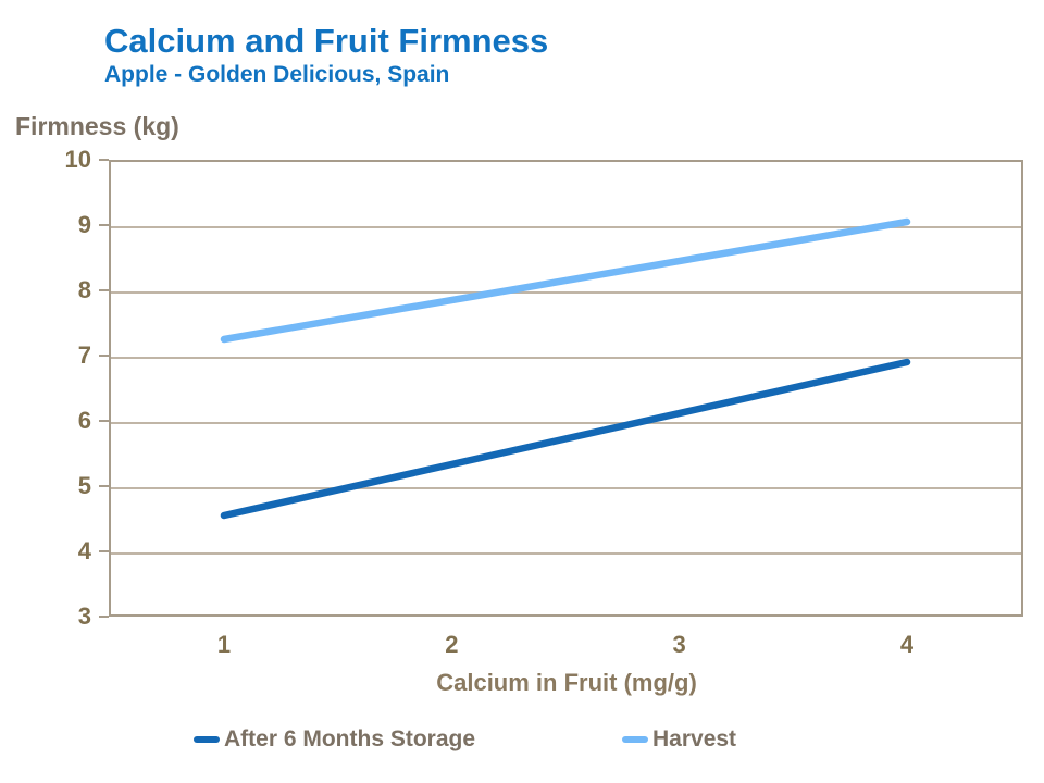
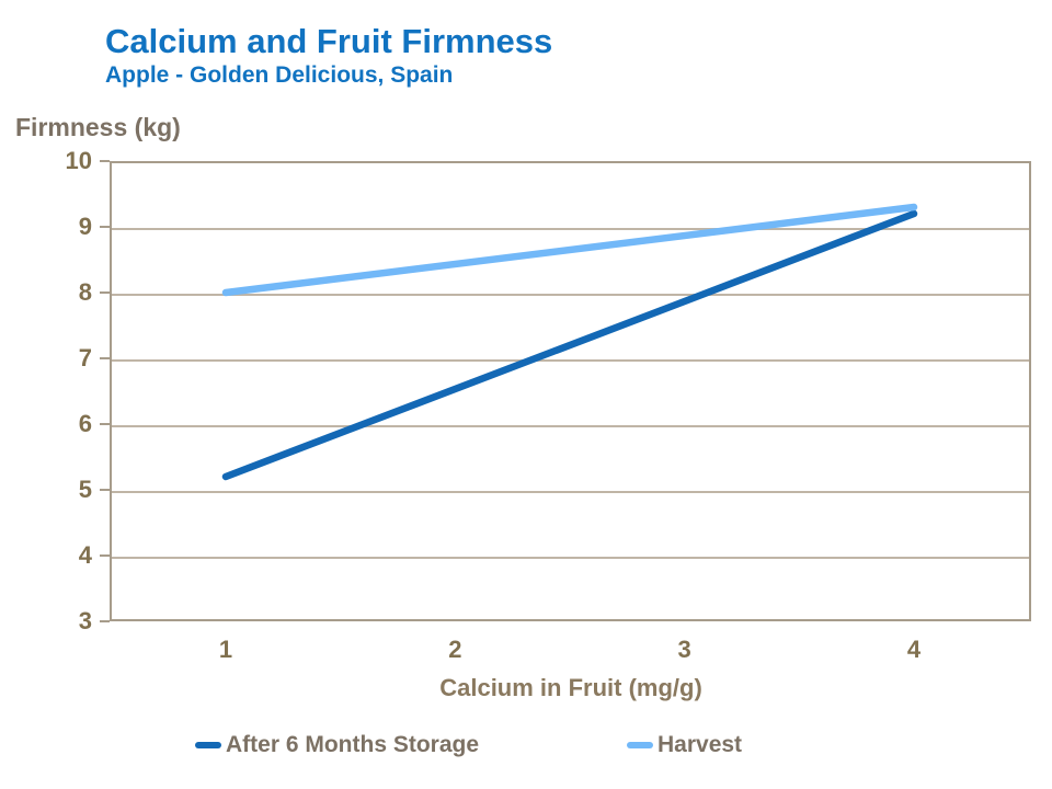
After 6 Months Storage/1: 4.5 -> 5.2
Harvest/1: 7.2 -> 8.0
After 6 Months Storage/4: 6.9 -> 9.2
Harvest/4: 9.1 -> 9.3
